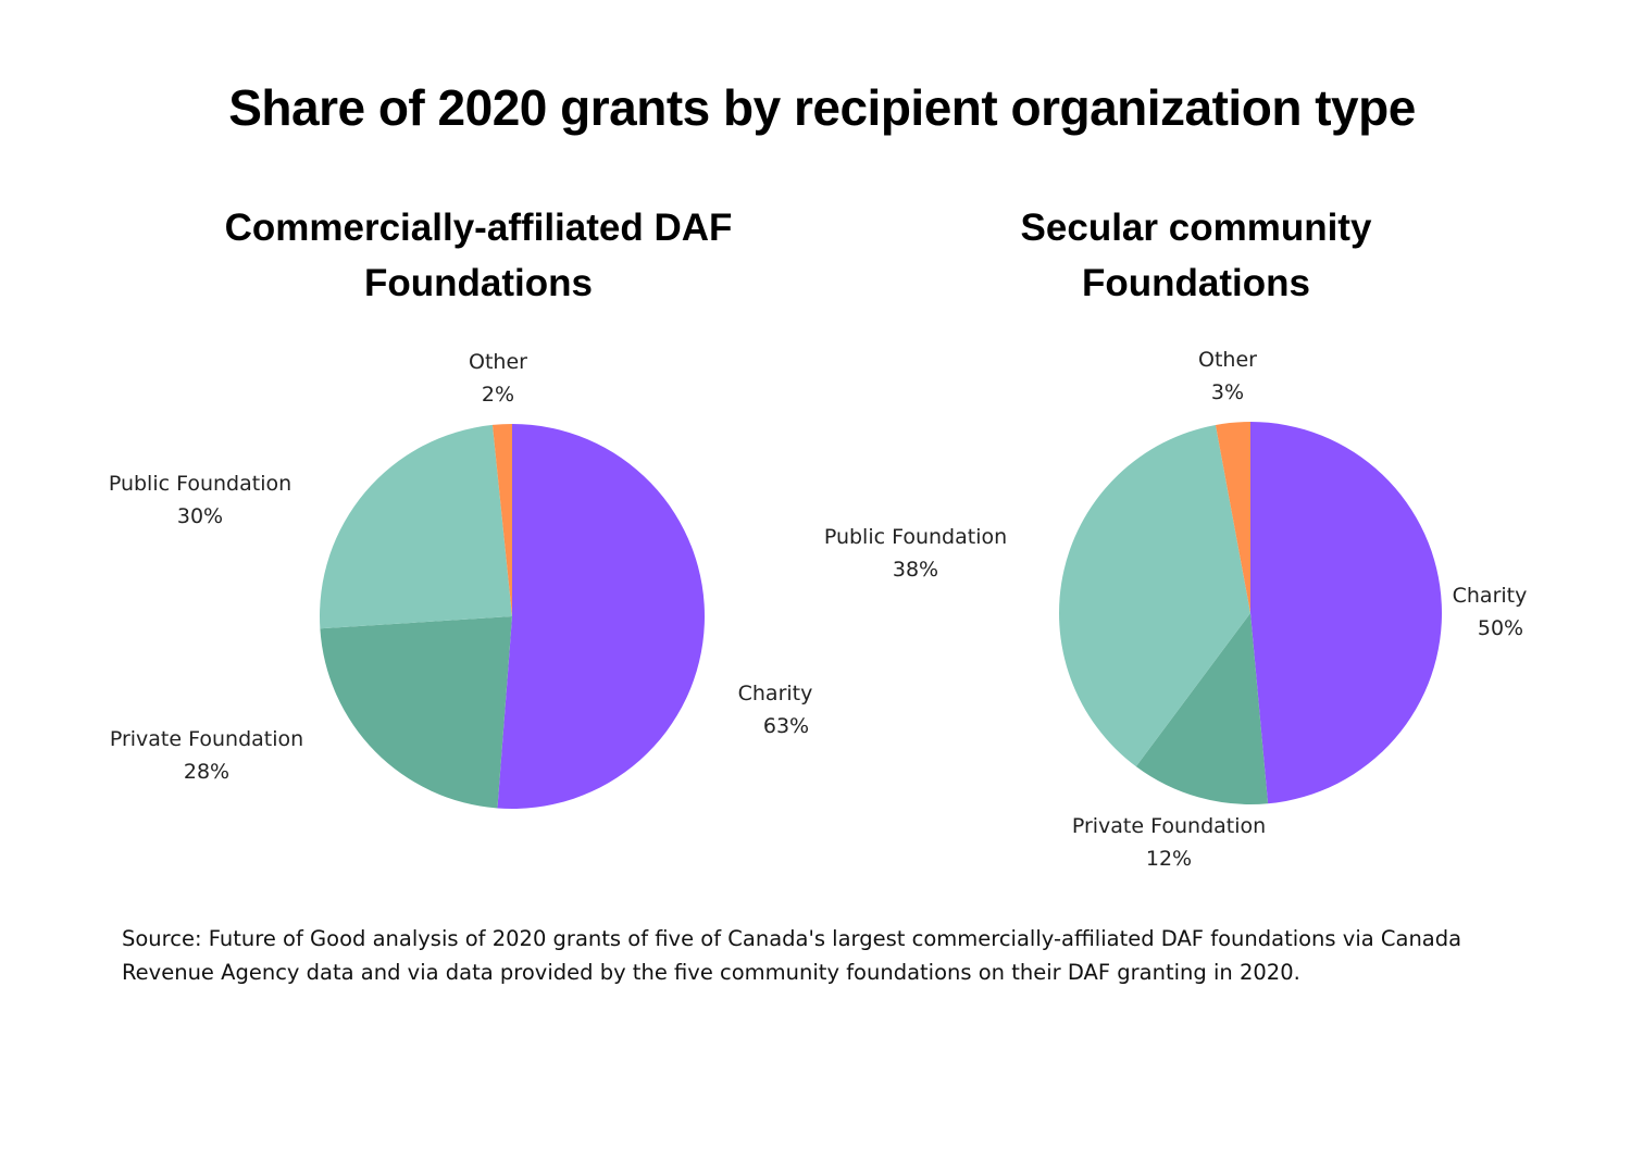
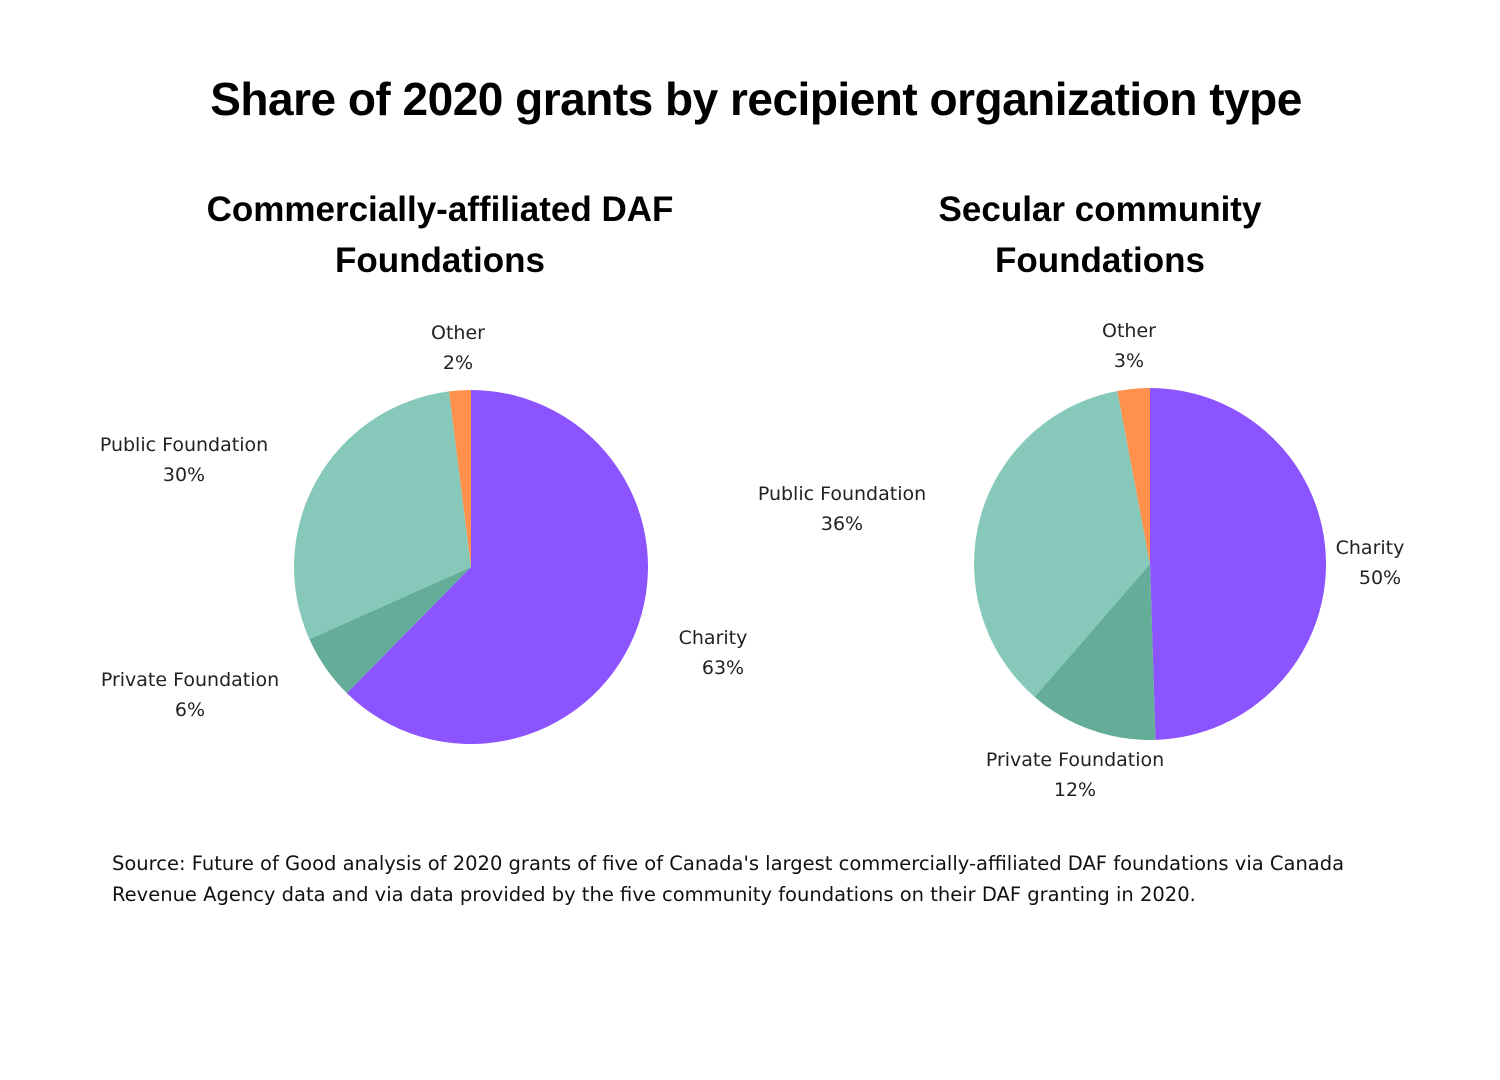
Commercially-affiliated DAF Foundations/Private Foundation: 28% -> 6%
Secular community Foundations/Public Foundation: 38% -> 36%
